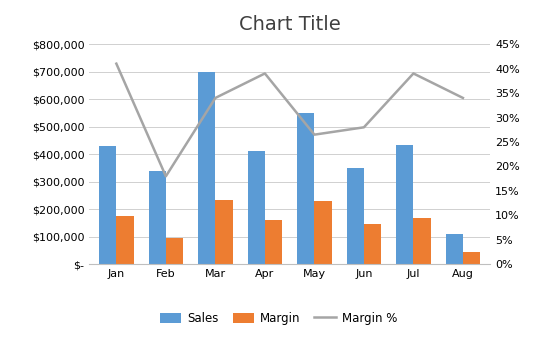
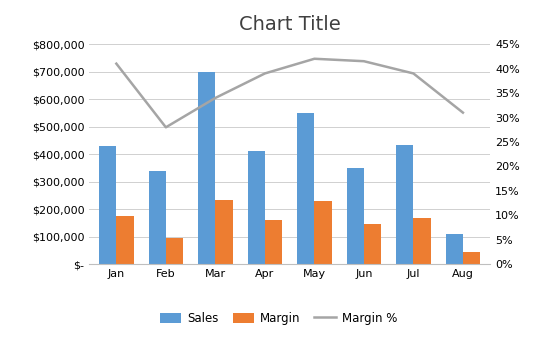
Margin %/Feb: 18.0% -> 28.0%
Margin %/May: 26.5% -> 42.0%
Margin %/Jun: 28.0% -> 41.5%
Margin %/Aug: 34.0% -> 31.0%
